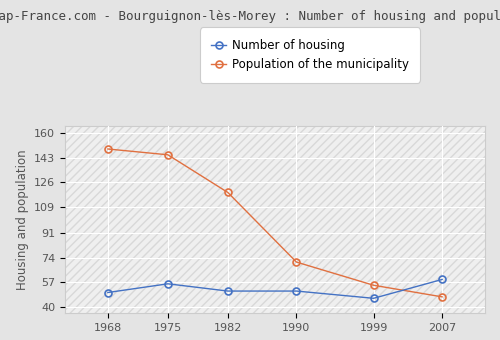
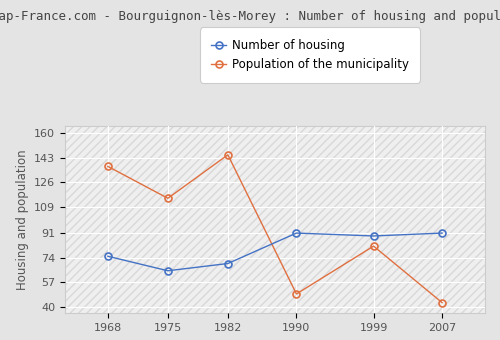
Number of housing/1968: 50 -> 75
Population of the municipality/1968: 149 -> 137
Number of housing/1975: 56 -> 65
Population of the municipality/1975: 145 -> 115
Number of housing/1982: 51 -> 70
Population of the municipality/1982: 119 -> 145
Number of housing/1990: 51 -> 91
Population of the municipality/1990: 71 -> 49
Number of housing/1999: 46 -> 89
Population of the municipality/1999: 55 -> 82
Number of housing/2007: 59 -> 91
Population of the municipality/2007: 47 -> 43
